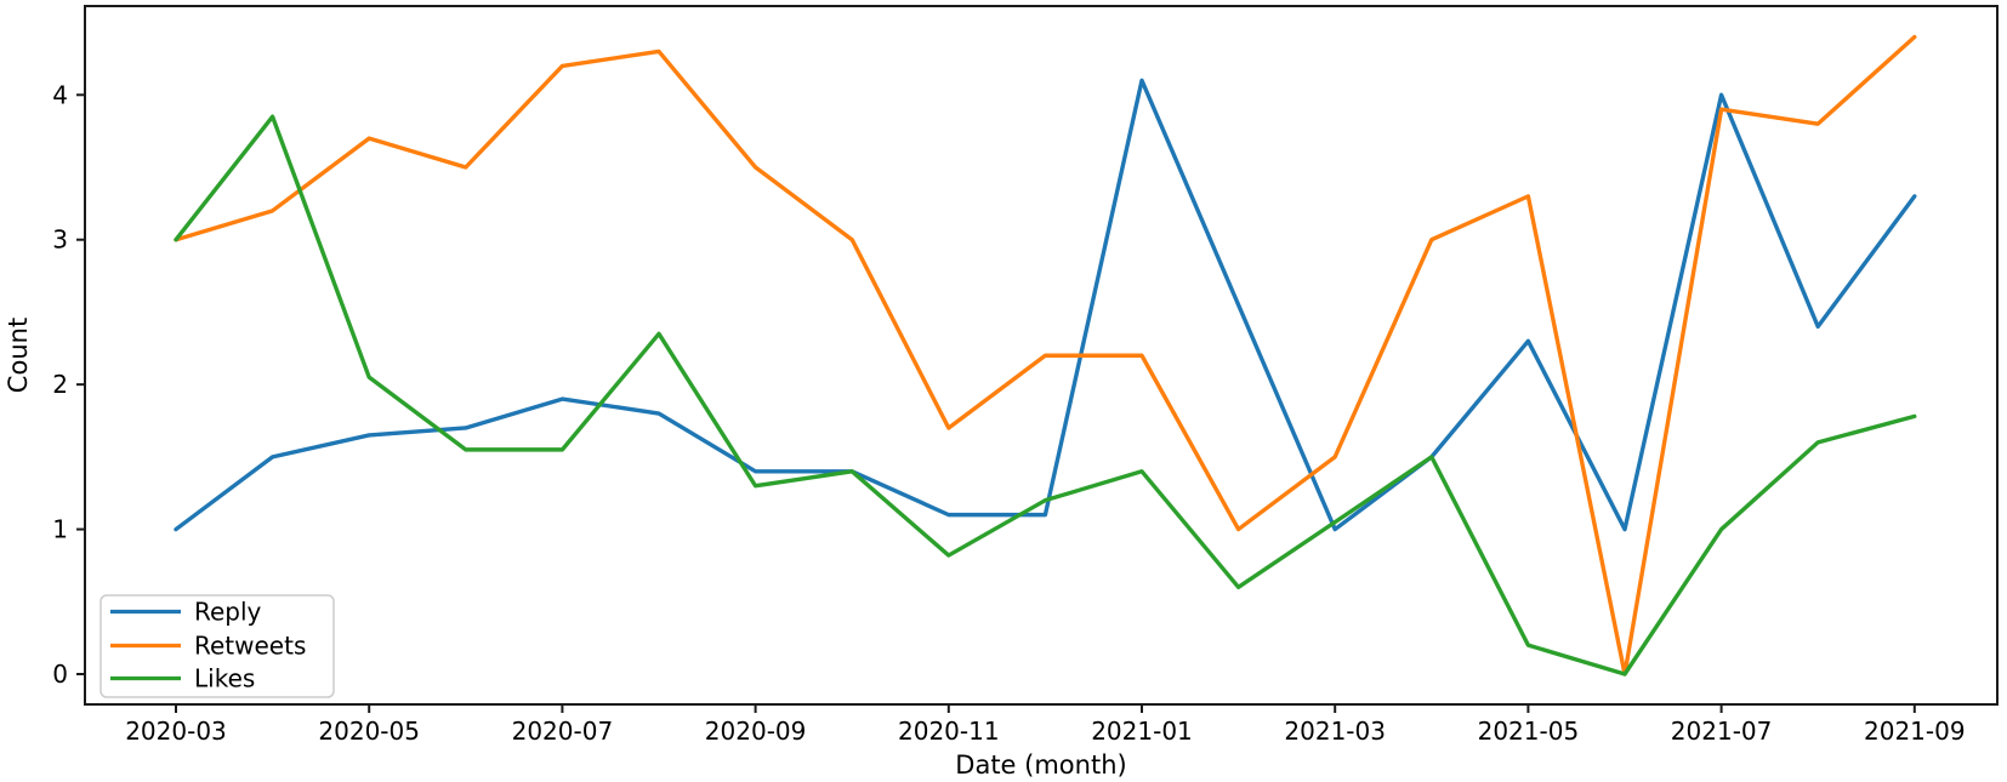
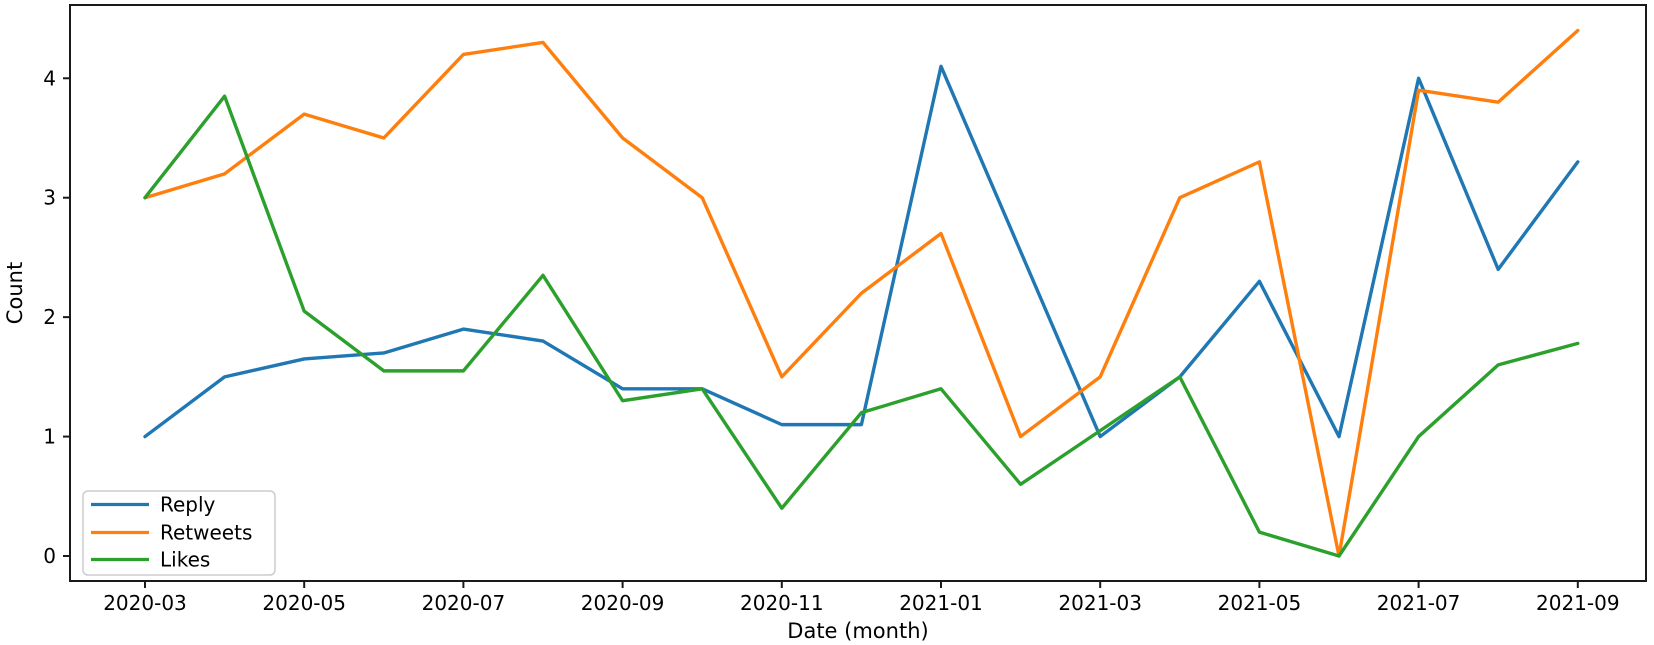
Retweets/2020-11: 1.7 -> 1.5
Likes/2020-11: 0.82 -> 0.40
Retweets/2021-01: 2.2 -> 2.7
